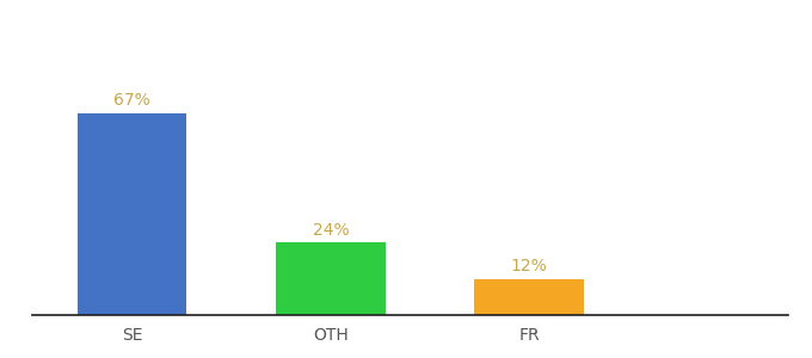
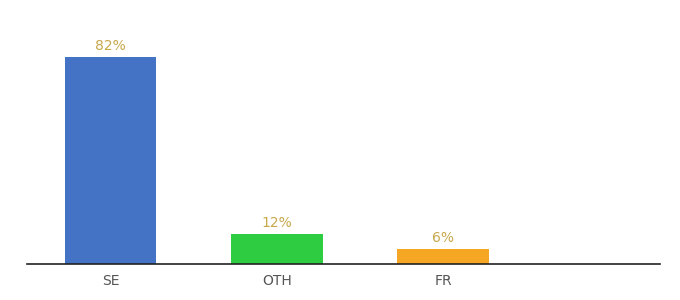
SE: 67% -> 82%
OTH: 24% -> 12%
FR: 12% -> 6%
